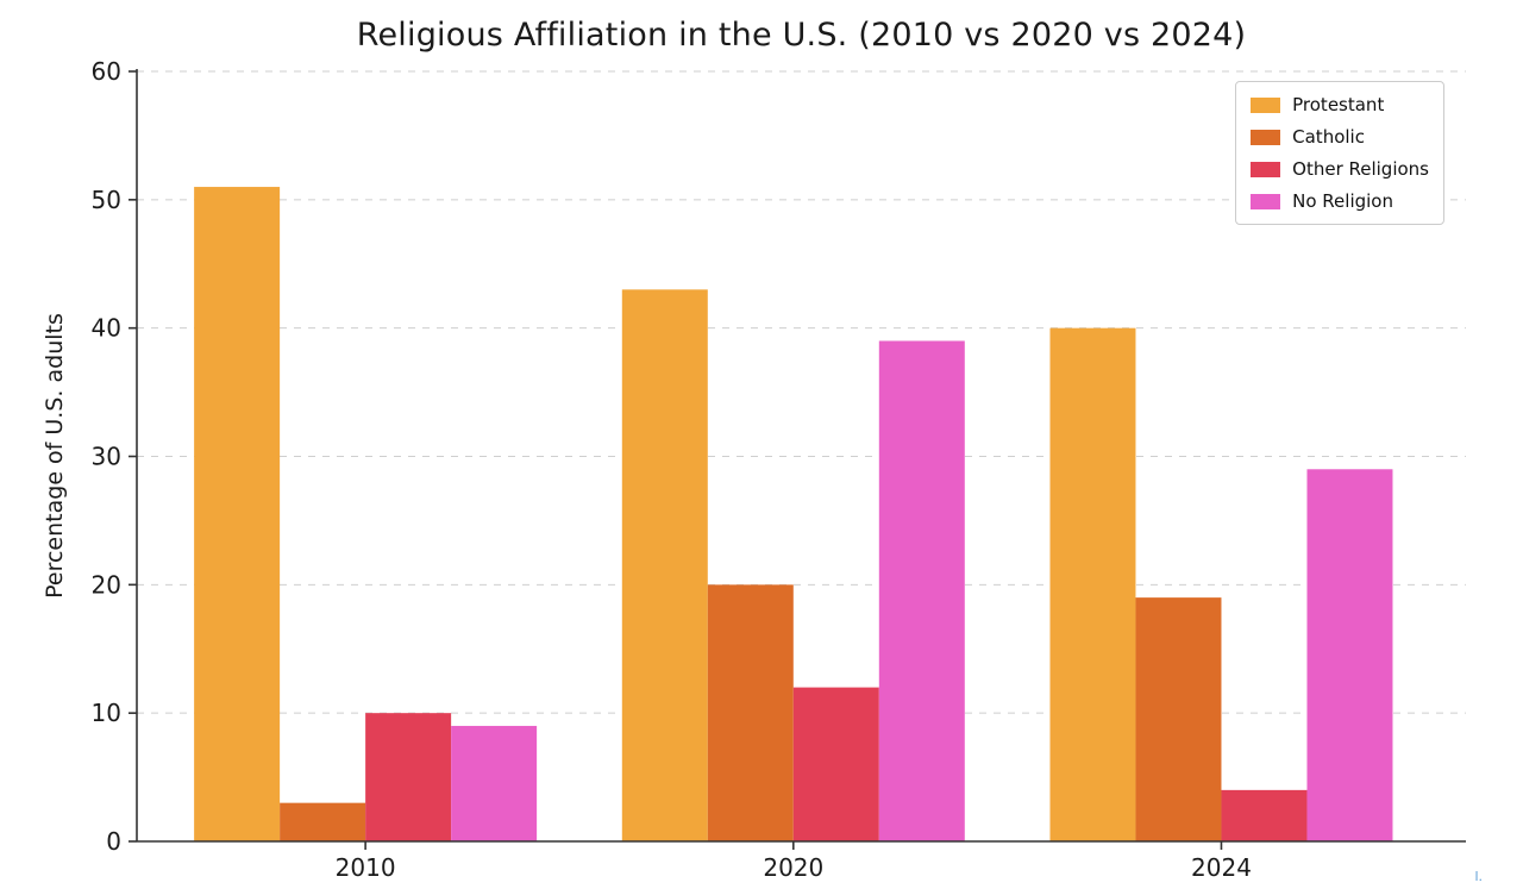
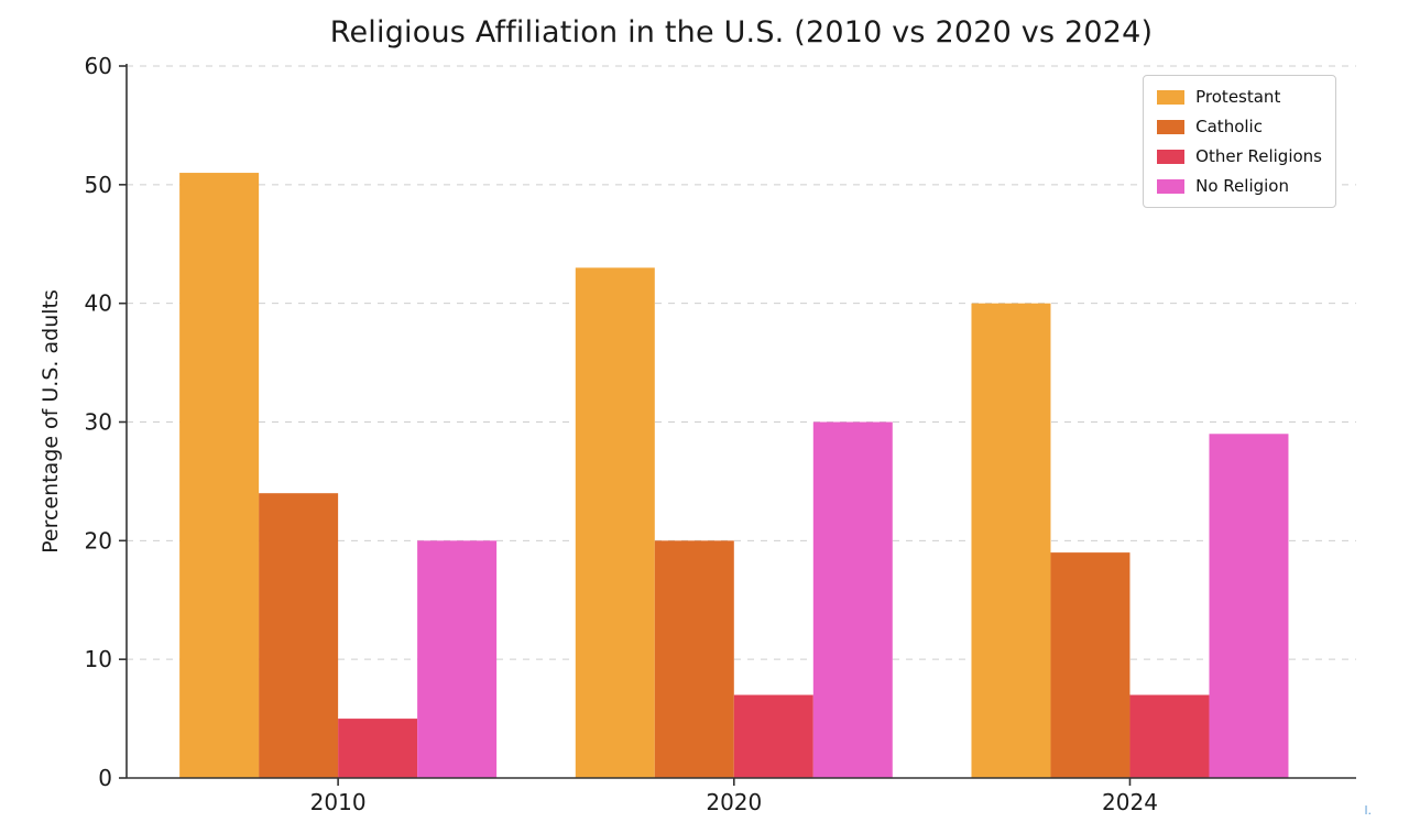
Catholic/2010: 3 -> 24
Other Religions/2010: 10 -> 5
No Religion/2010: 9 -> 20
Other Religions/2020: 12 -> 7
No Religion/2020: 39 -> 30
Other Religions/2024: 4 -> 7
